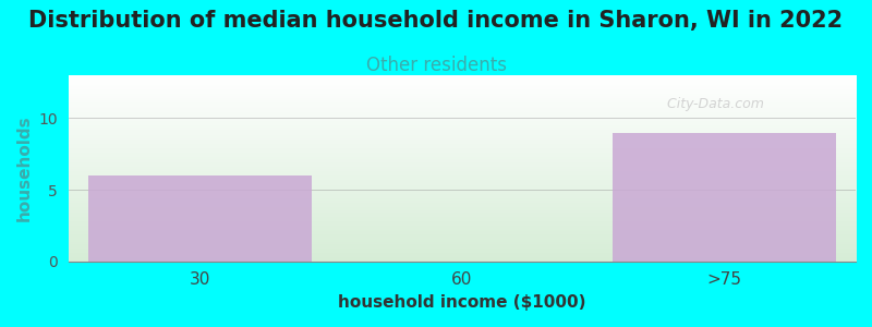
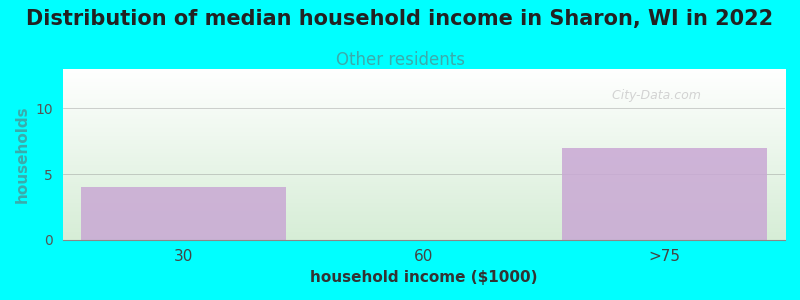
30: 6 -> 4
>75: 9 -> 7
